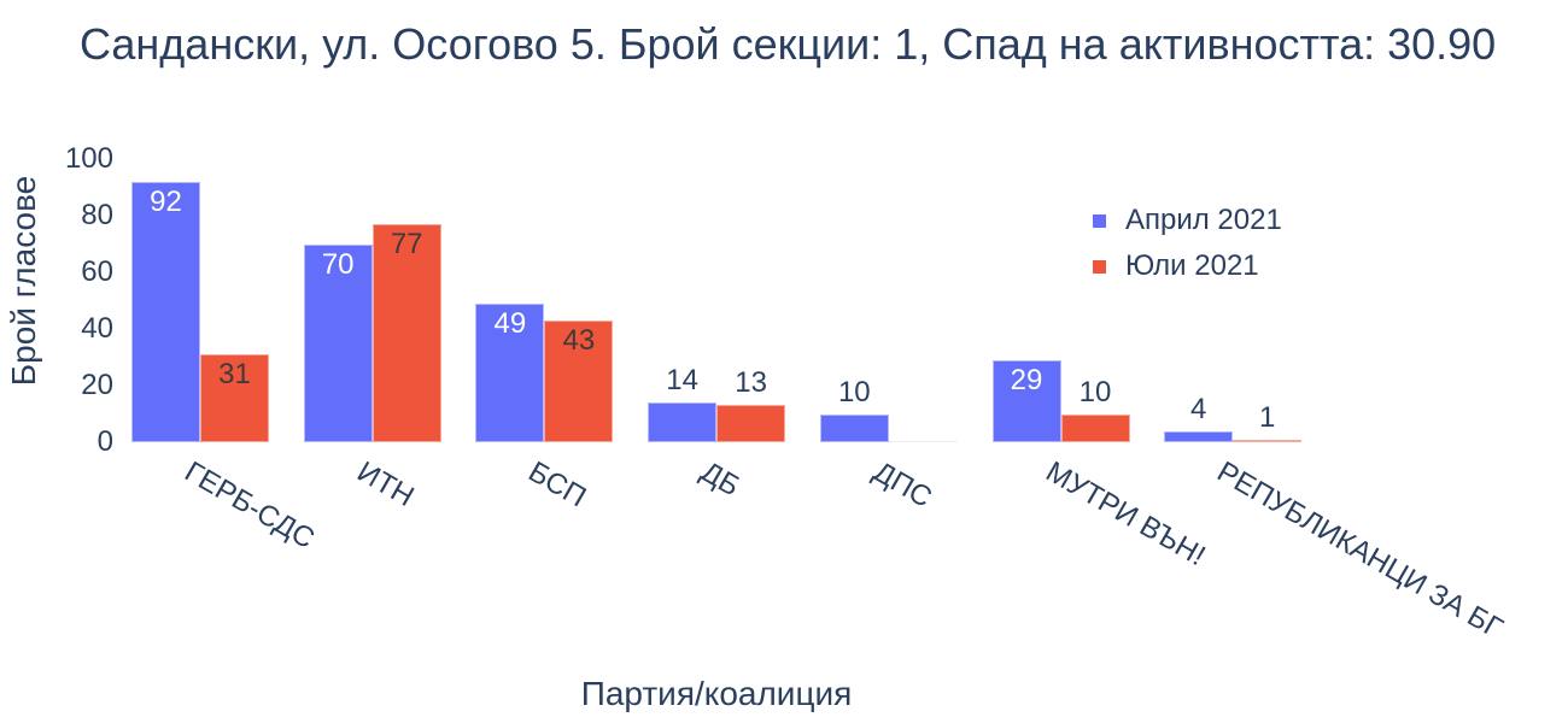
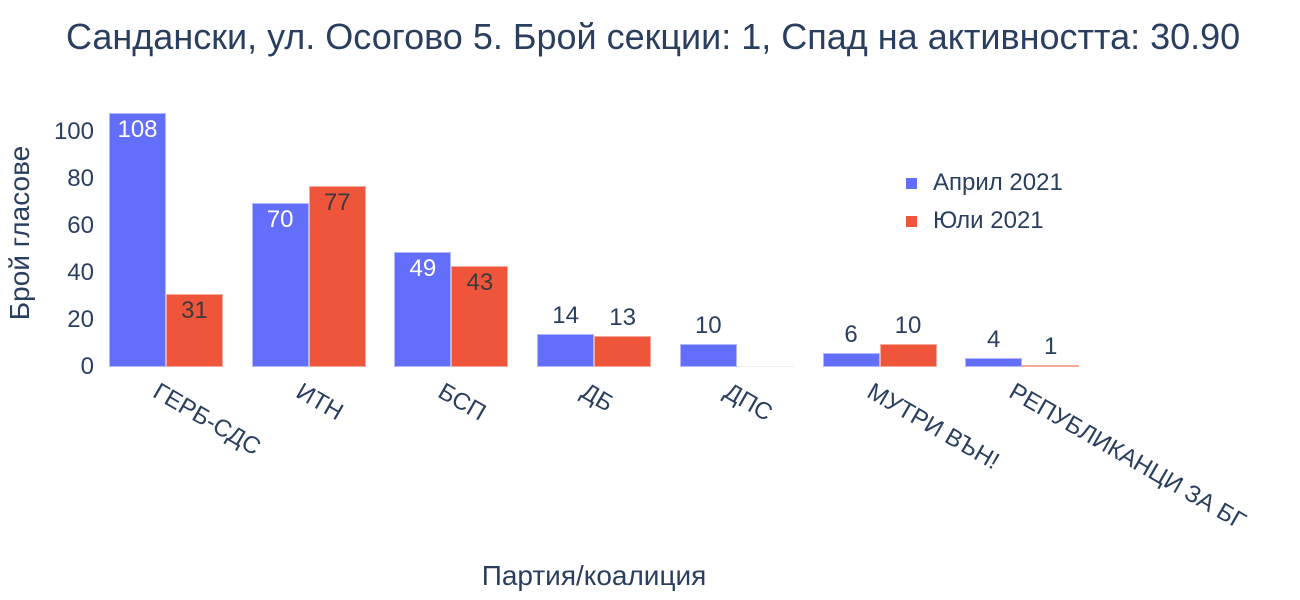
Април 2021/ГЕРБ-СДС: 92 -> 108
Април 2021/МУТРИ ВЪН!: 29 -> 6
